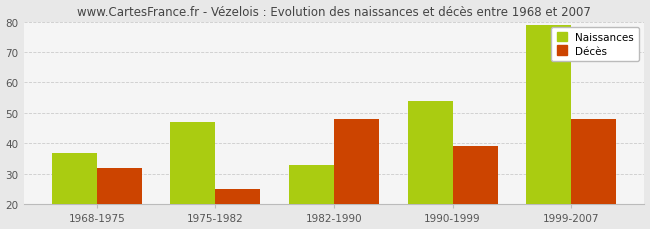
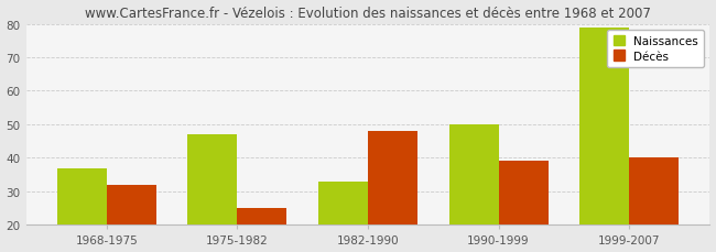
Naissances/1990-1999: 54 -> 50
Décès/1999-2007: 48 -> 40
